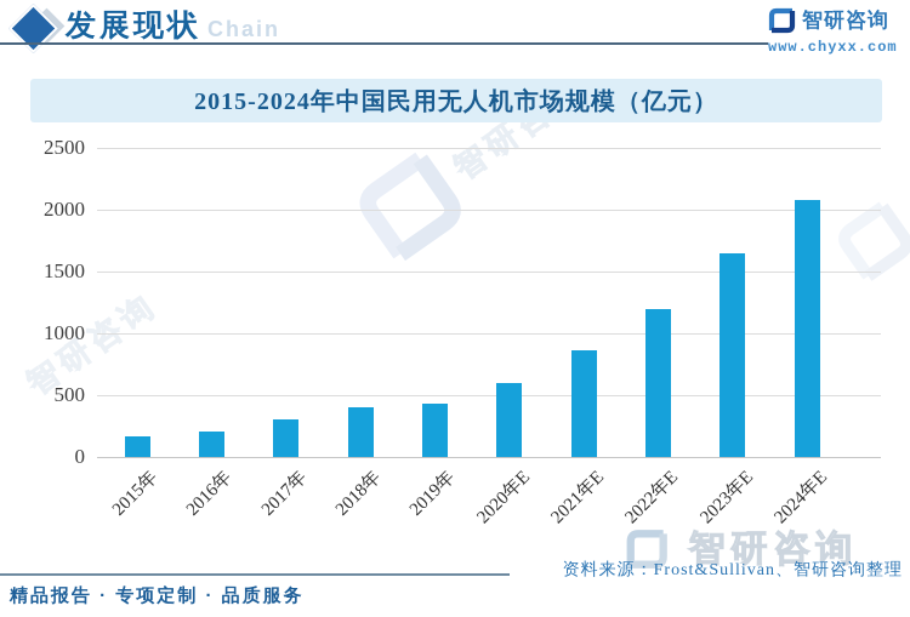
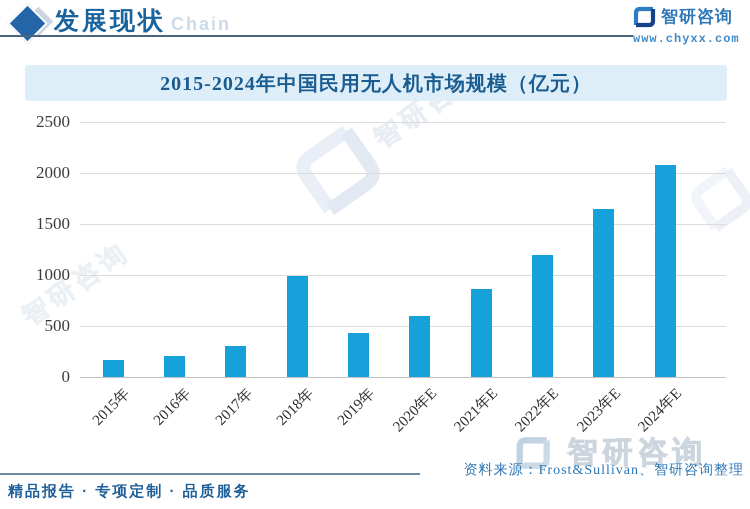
2018年: 400 -> 990
